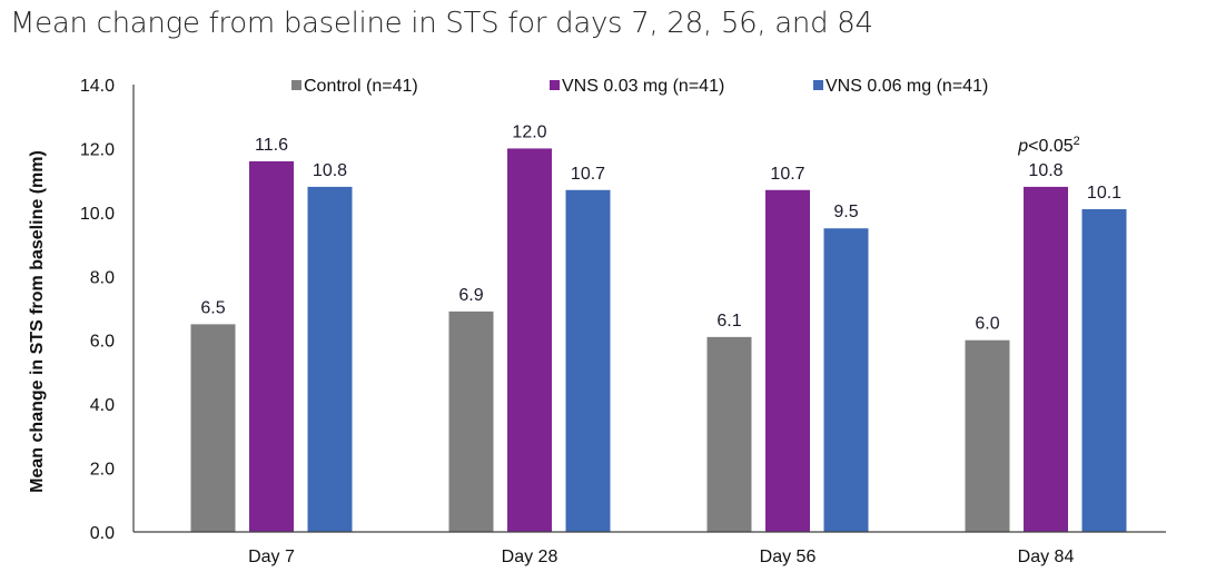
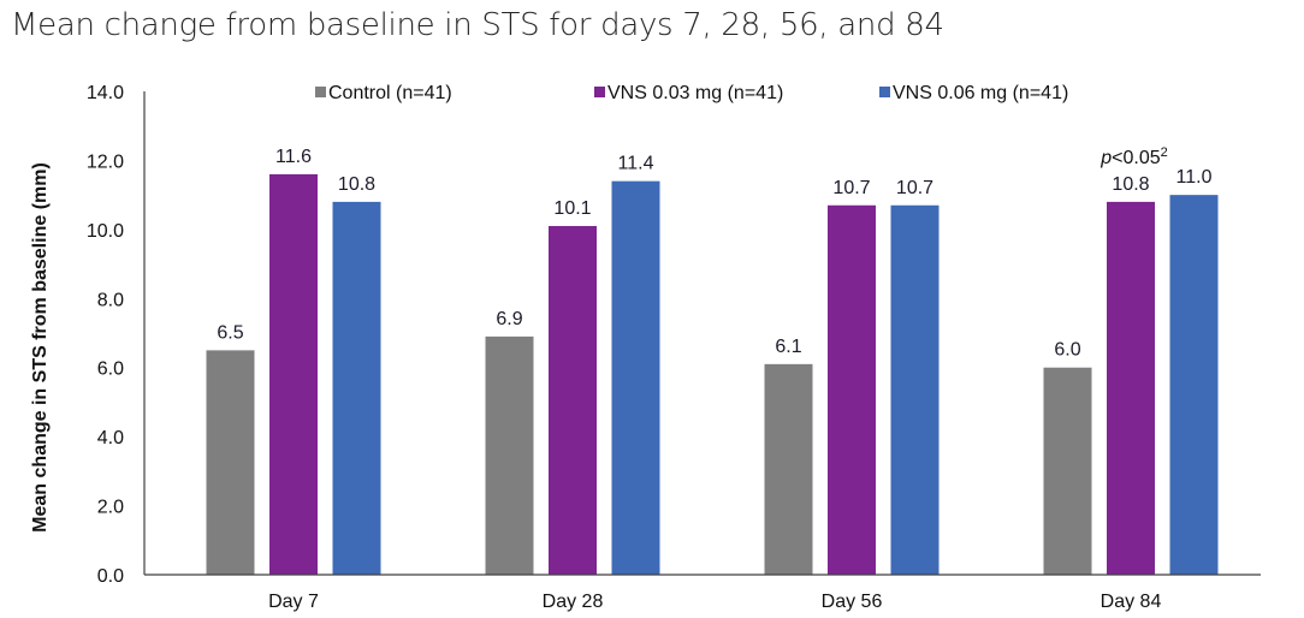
VNS 0.03 mg (n=41)/Day 28: 12.0 -> 10.1
VNS 0.06 mg (n=41)/Day 28: 10.7 -> 11.4
VNS 0.06 mg (n=41)/Day 56: 9.5 -> 10.7
VNS 0.06 mg (n=41)/Day 84: 10.1 -> 11.0
